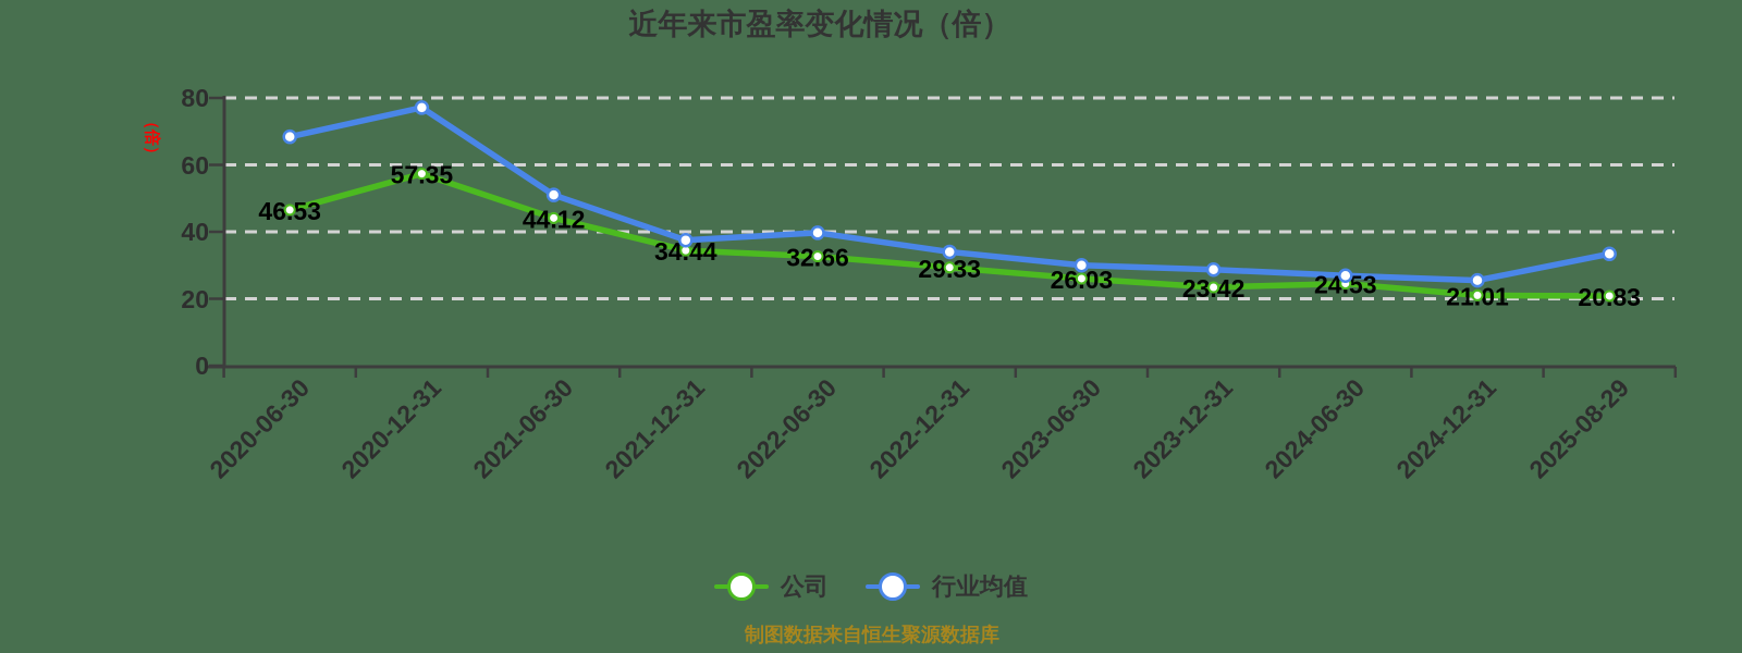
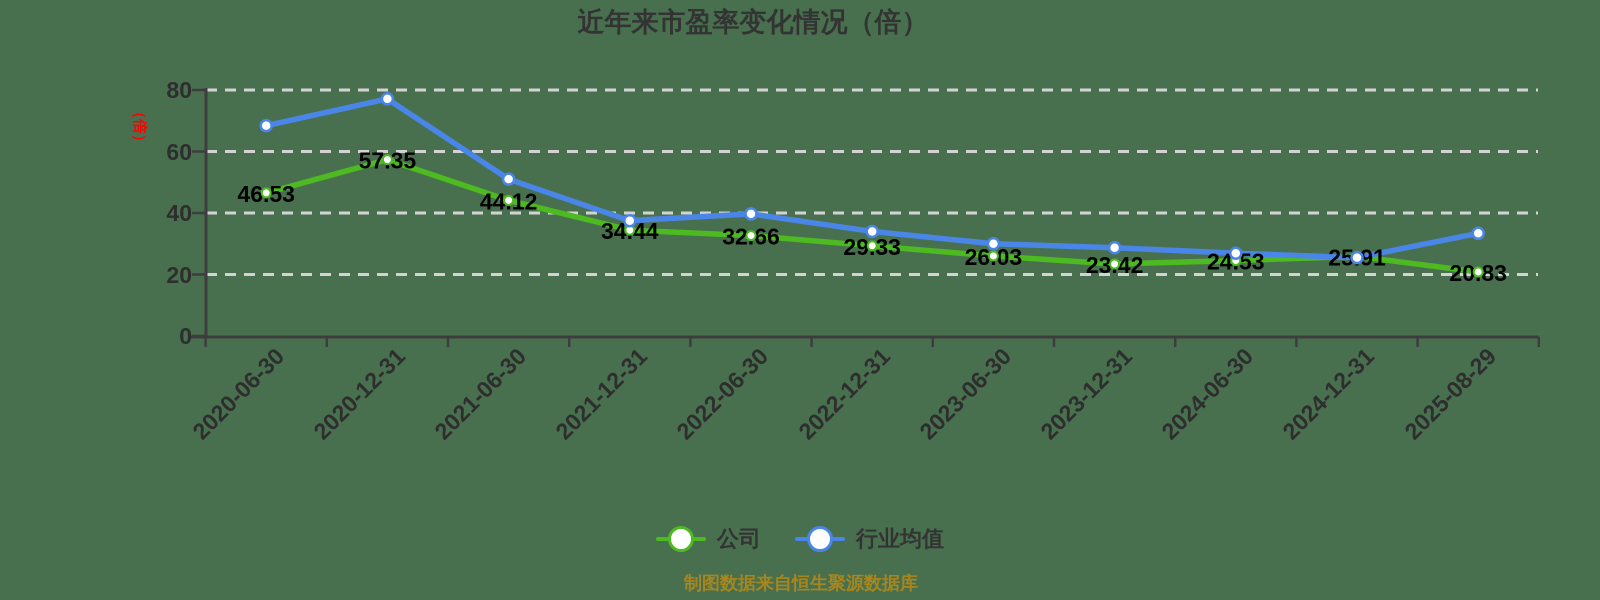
公司/2024-12-31: 21.01 -> 25.91
